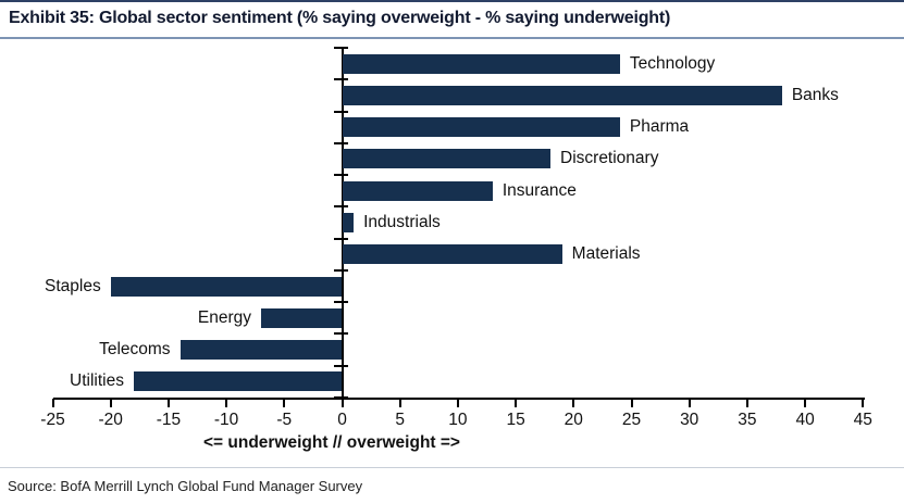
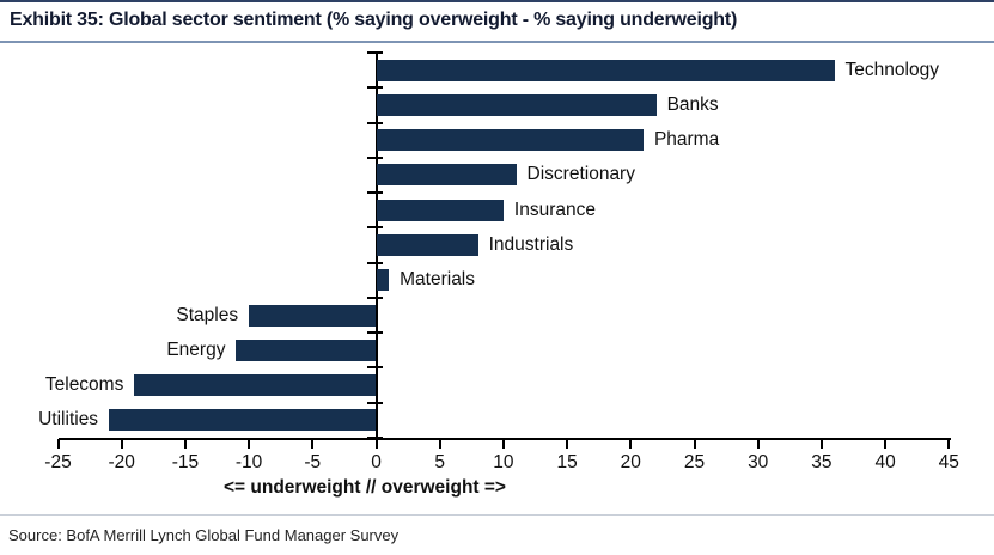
Technology: 24 -> 36
Banks: 38 -> 22
Pharma: 24 -> 21
Discretionary: 18 -> 11
Insurance: 13 -> 10
Industrials: 1 -> 8
Materials: 19 -> 1
Staples: -20 -> -10
Energy: -7 -> -11
Telecoms: -14 -> -19
Utilities: -18 -> -21
